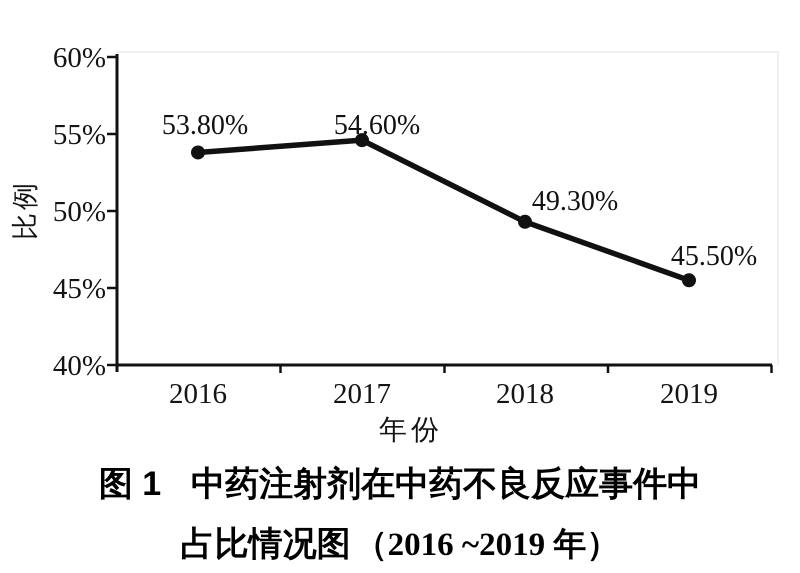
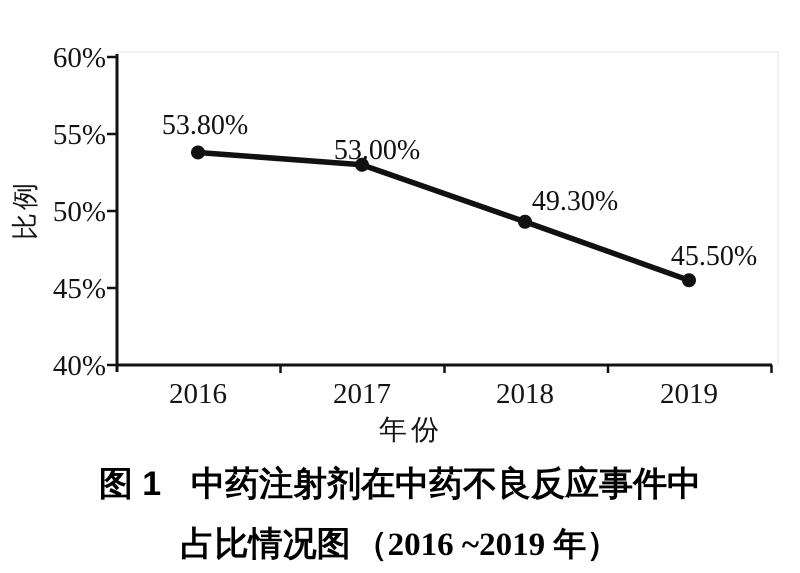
2017: 54.60% -> 53.00%
